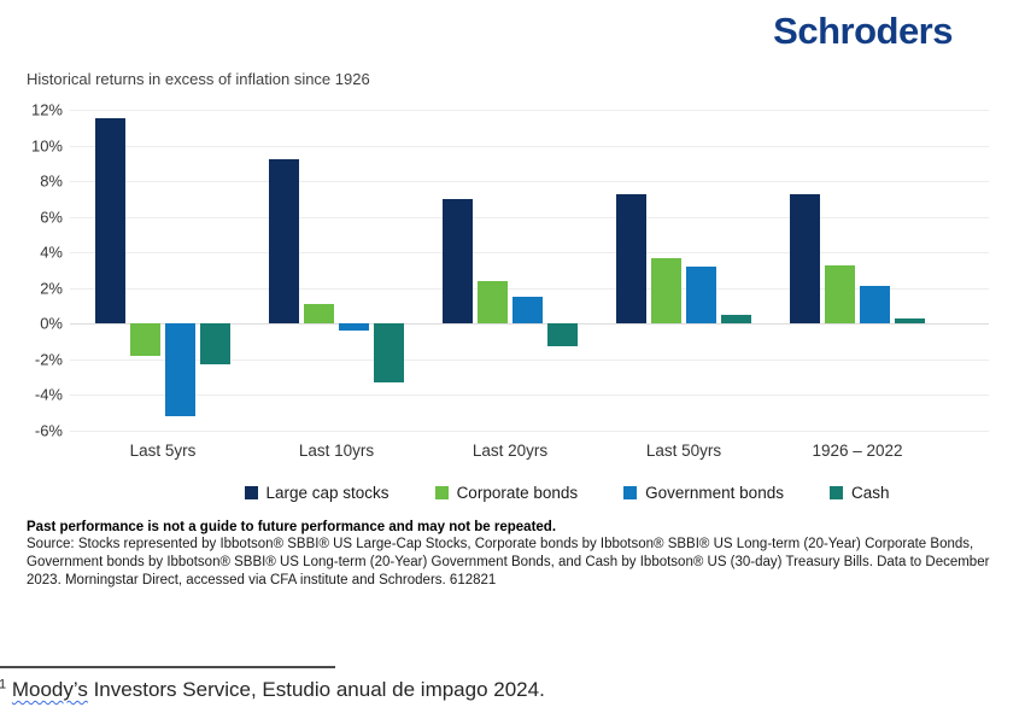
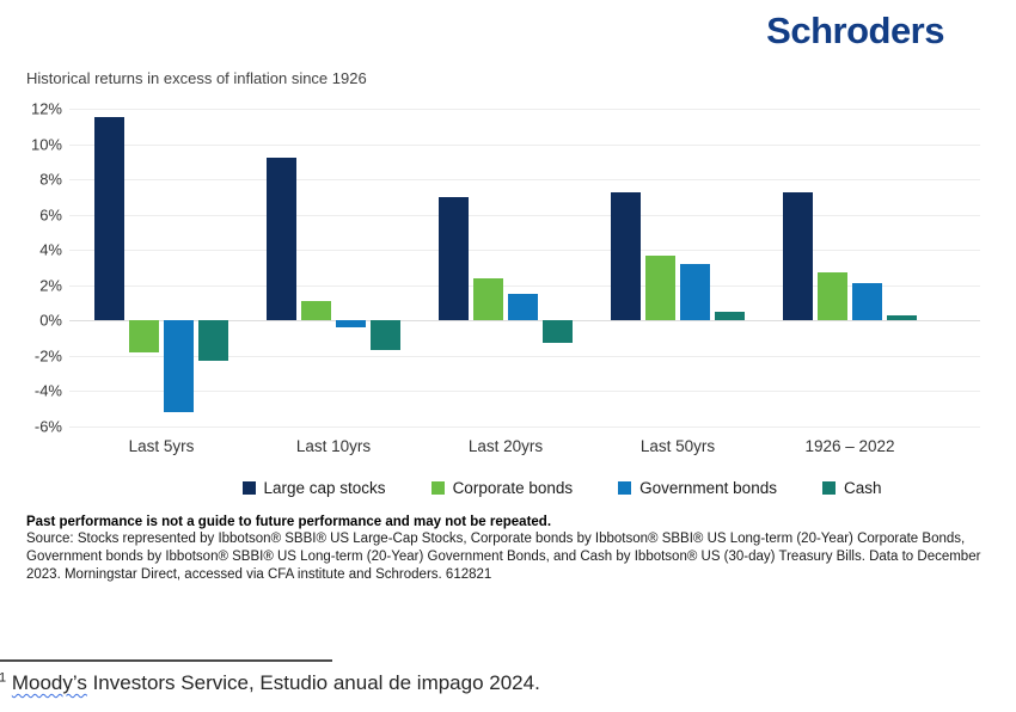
Cash/Last 10yrs: -3.3% -> -1.7%
Corporate bonds/1926 – 2022: 3.3% -> 2.7%
